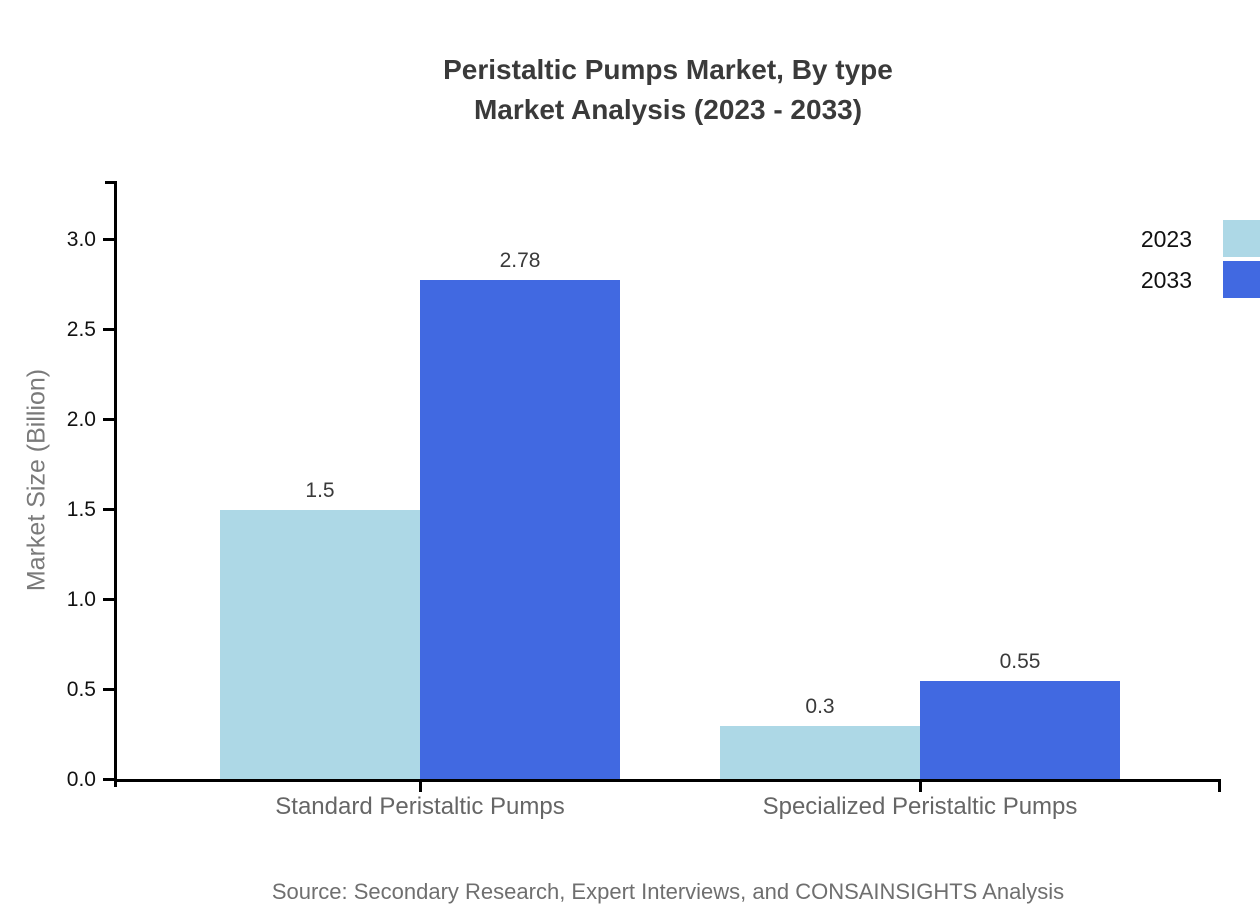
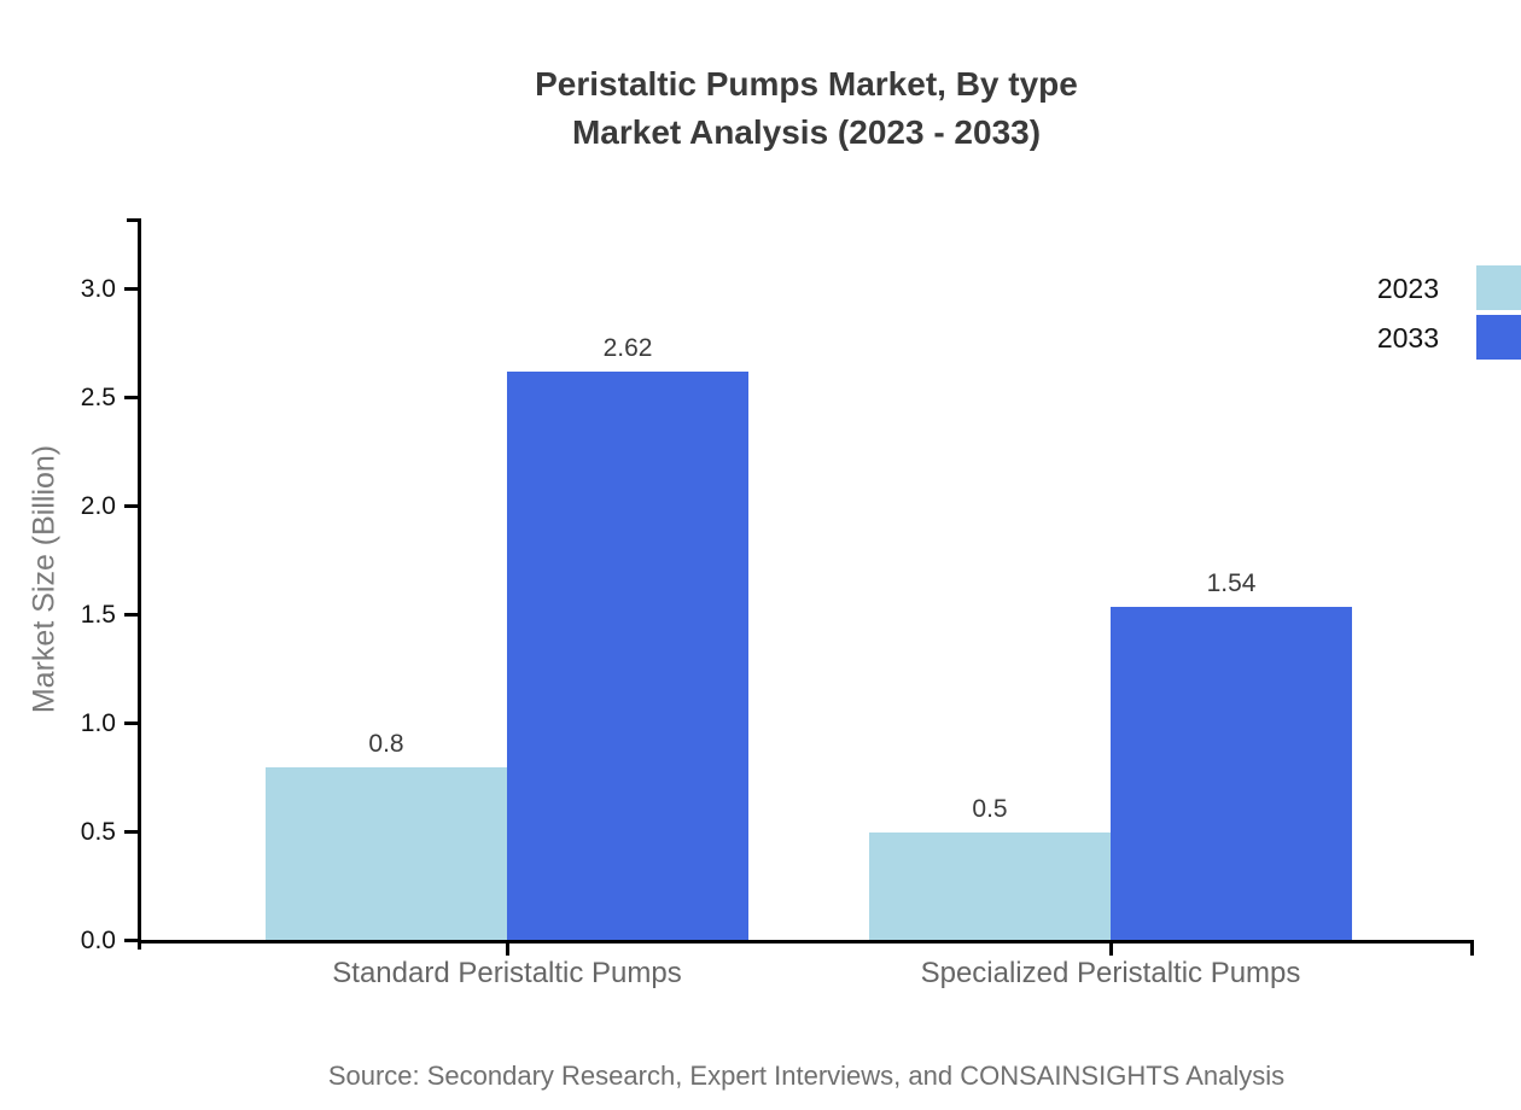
2023/Standard Peristaltic Pumps: 1.5 -> 0.8
2033/Standard Peristaltic Pumps: 2.78 -> 2.62
2023/Specialized Peristaltic Pumps: 0.3 -> 0.5
2033/Specialized Peristaltic Pumps: 0.55 -> 1.54
